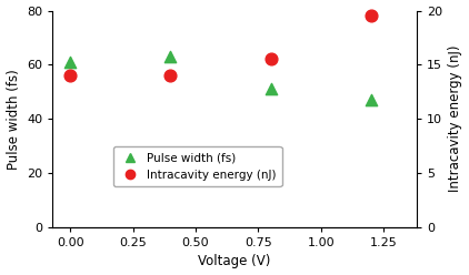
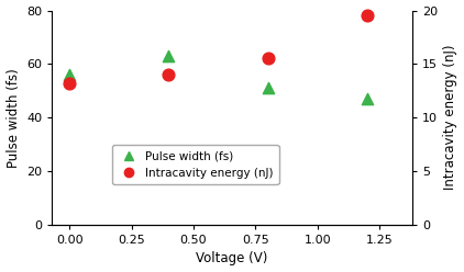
Pulse width (fs)/0.00: 61 -> 56
Intracavity energy (nJ)/0.00: 14.0 -> 13.2
